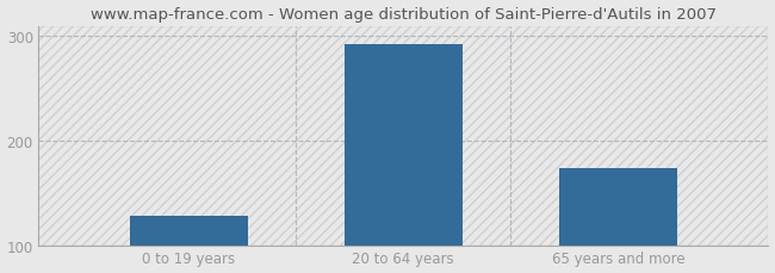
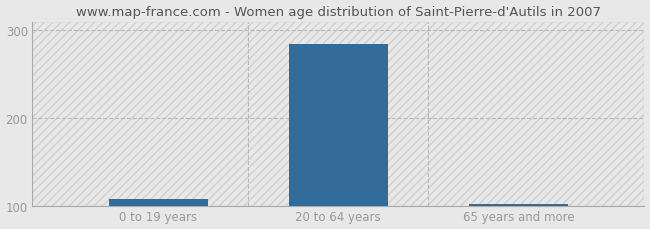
0 to 19 years: 128 -> 108
20 to 64 years: 292 -> 284
65 years and more: 174 -> 102
